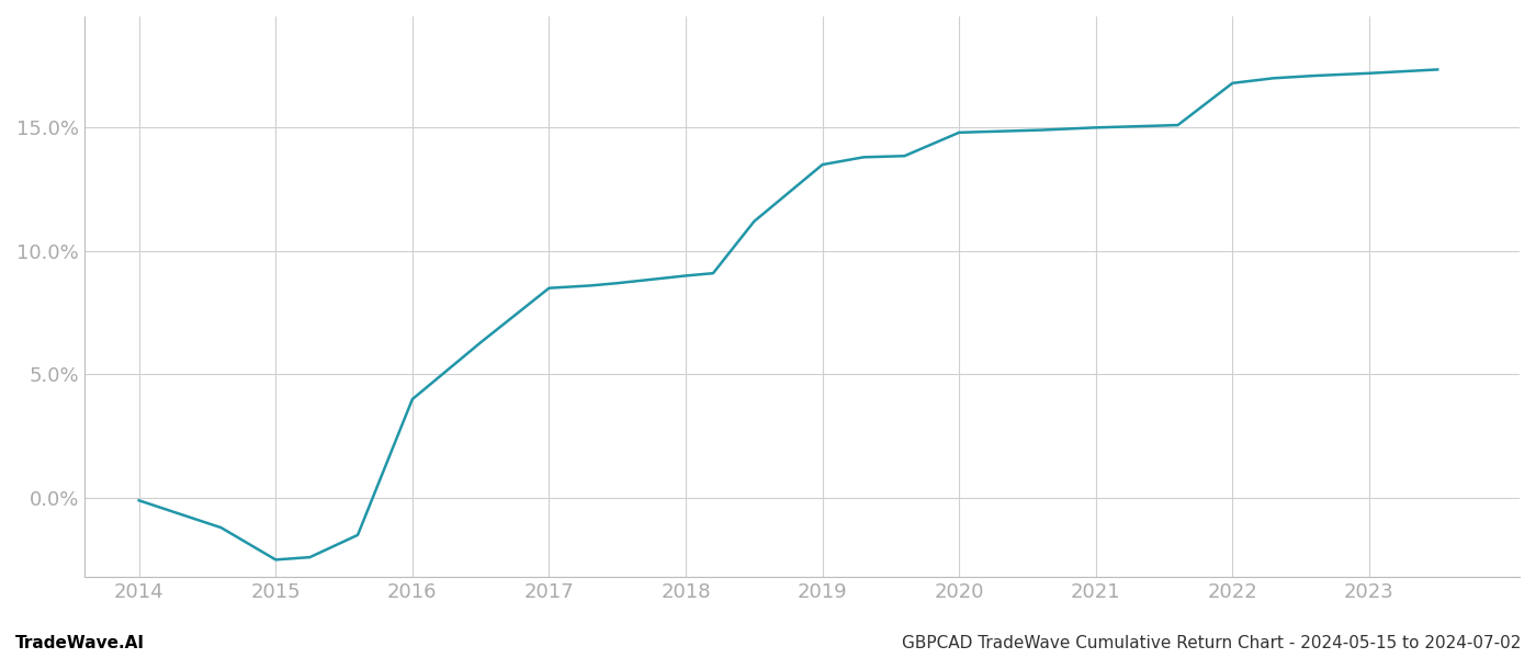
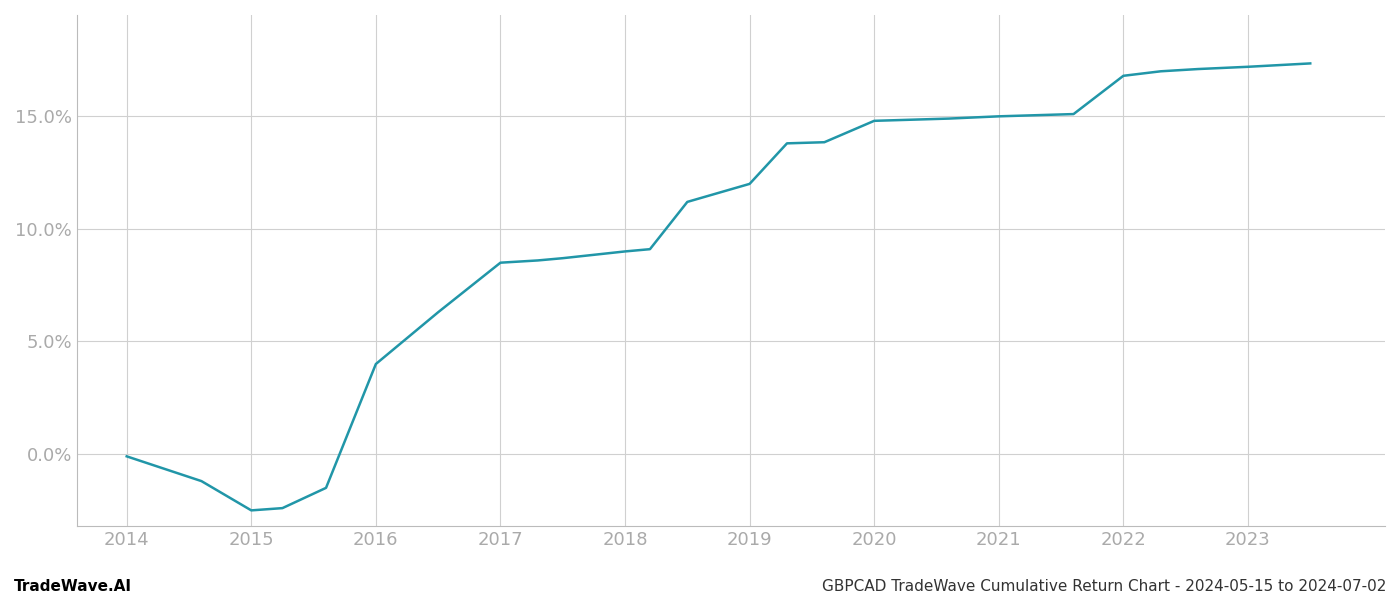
2019: 13.50% -> 12.00%
